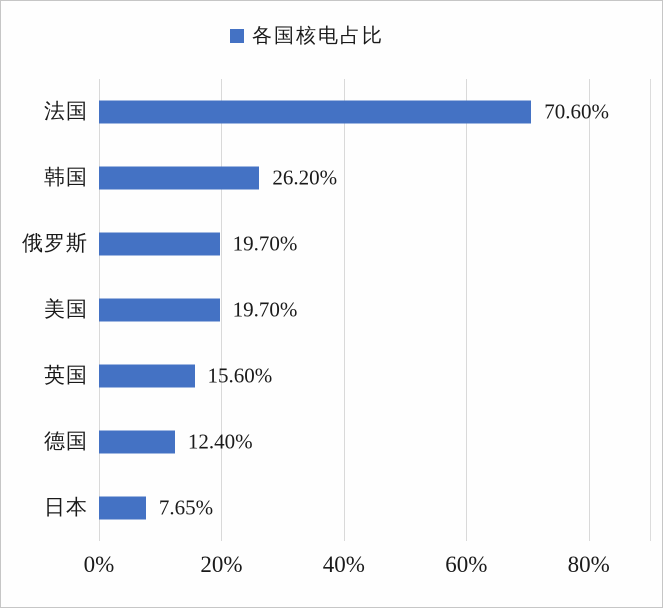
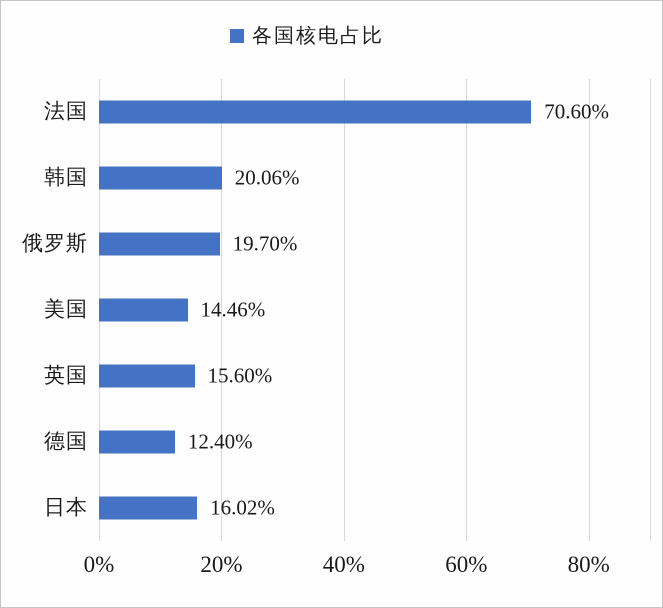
韩国: 26.20% -> 20.06%
美国: 19.70% -> 14.46%
日本: 7.65% -> 16.02%
